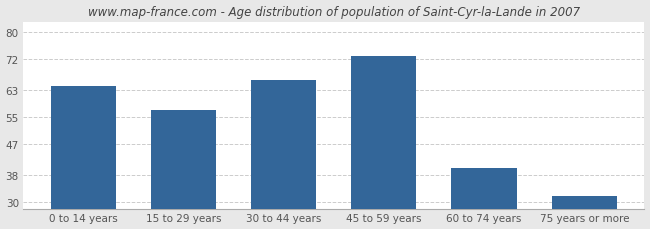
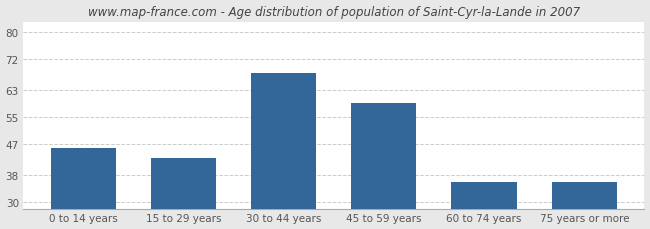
0 to 14 years: 64 -> 46
15 to 29 years: 57 -> 43
30 to 44 years: 66 -> 68
45 to 59 years: 73 -> 59
60 to 74 years: 40 -> 36
75 years or more: 32 -> 36
